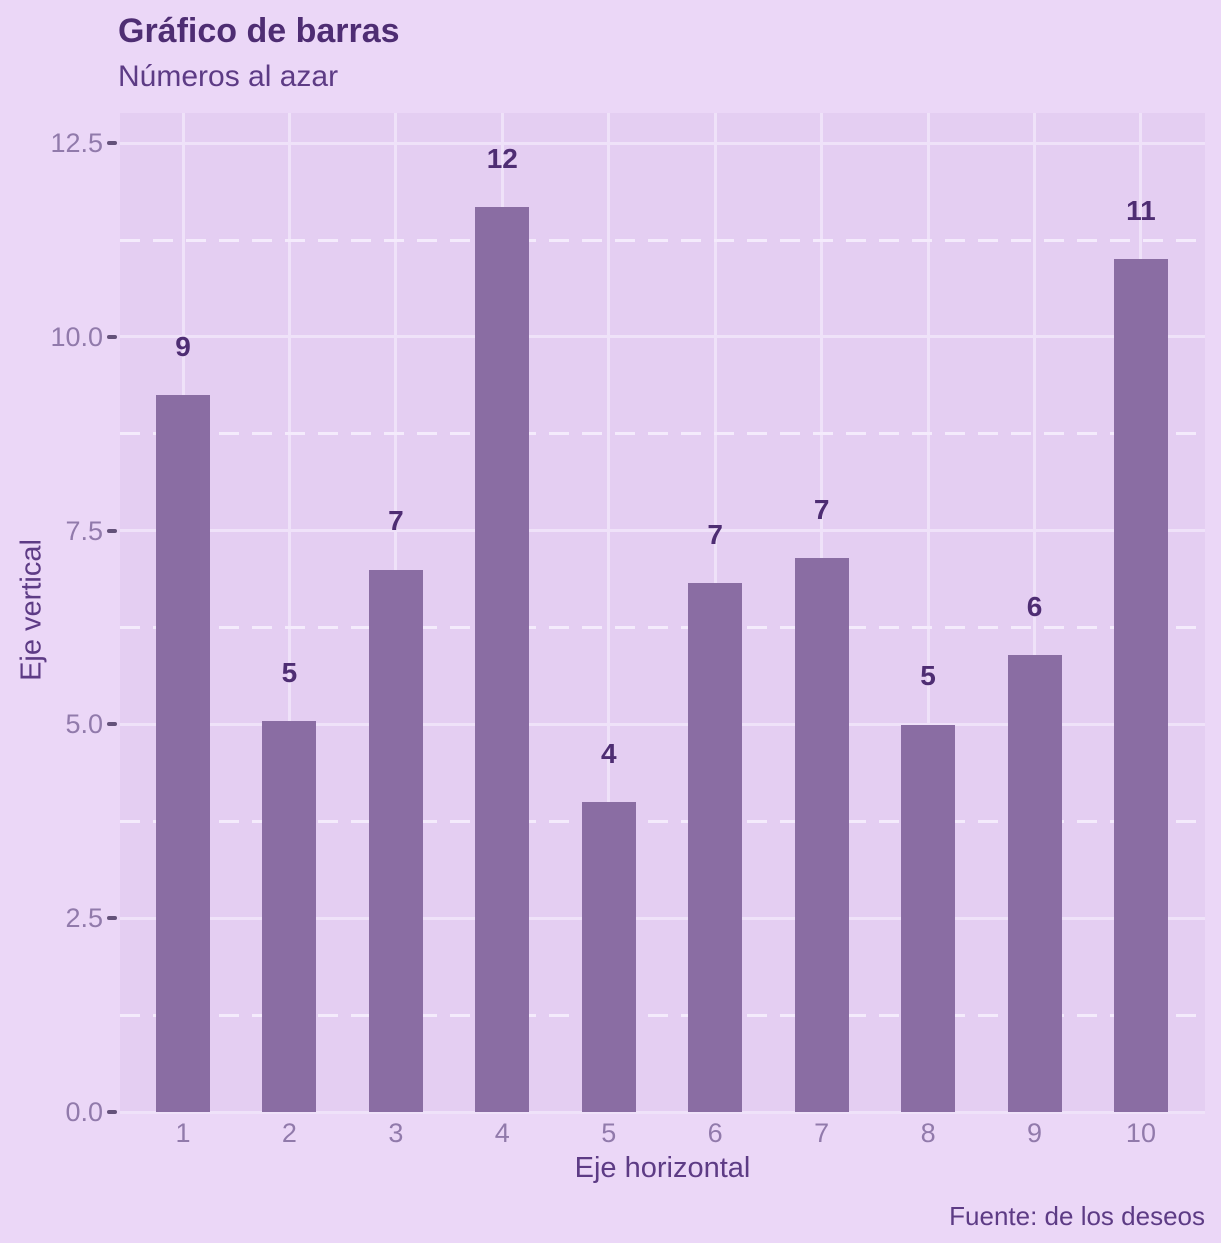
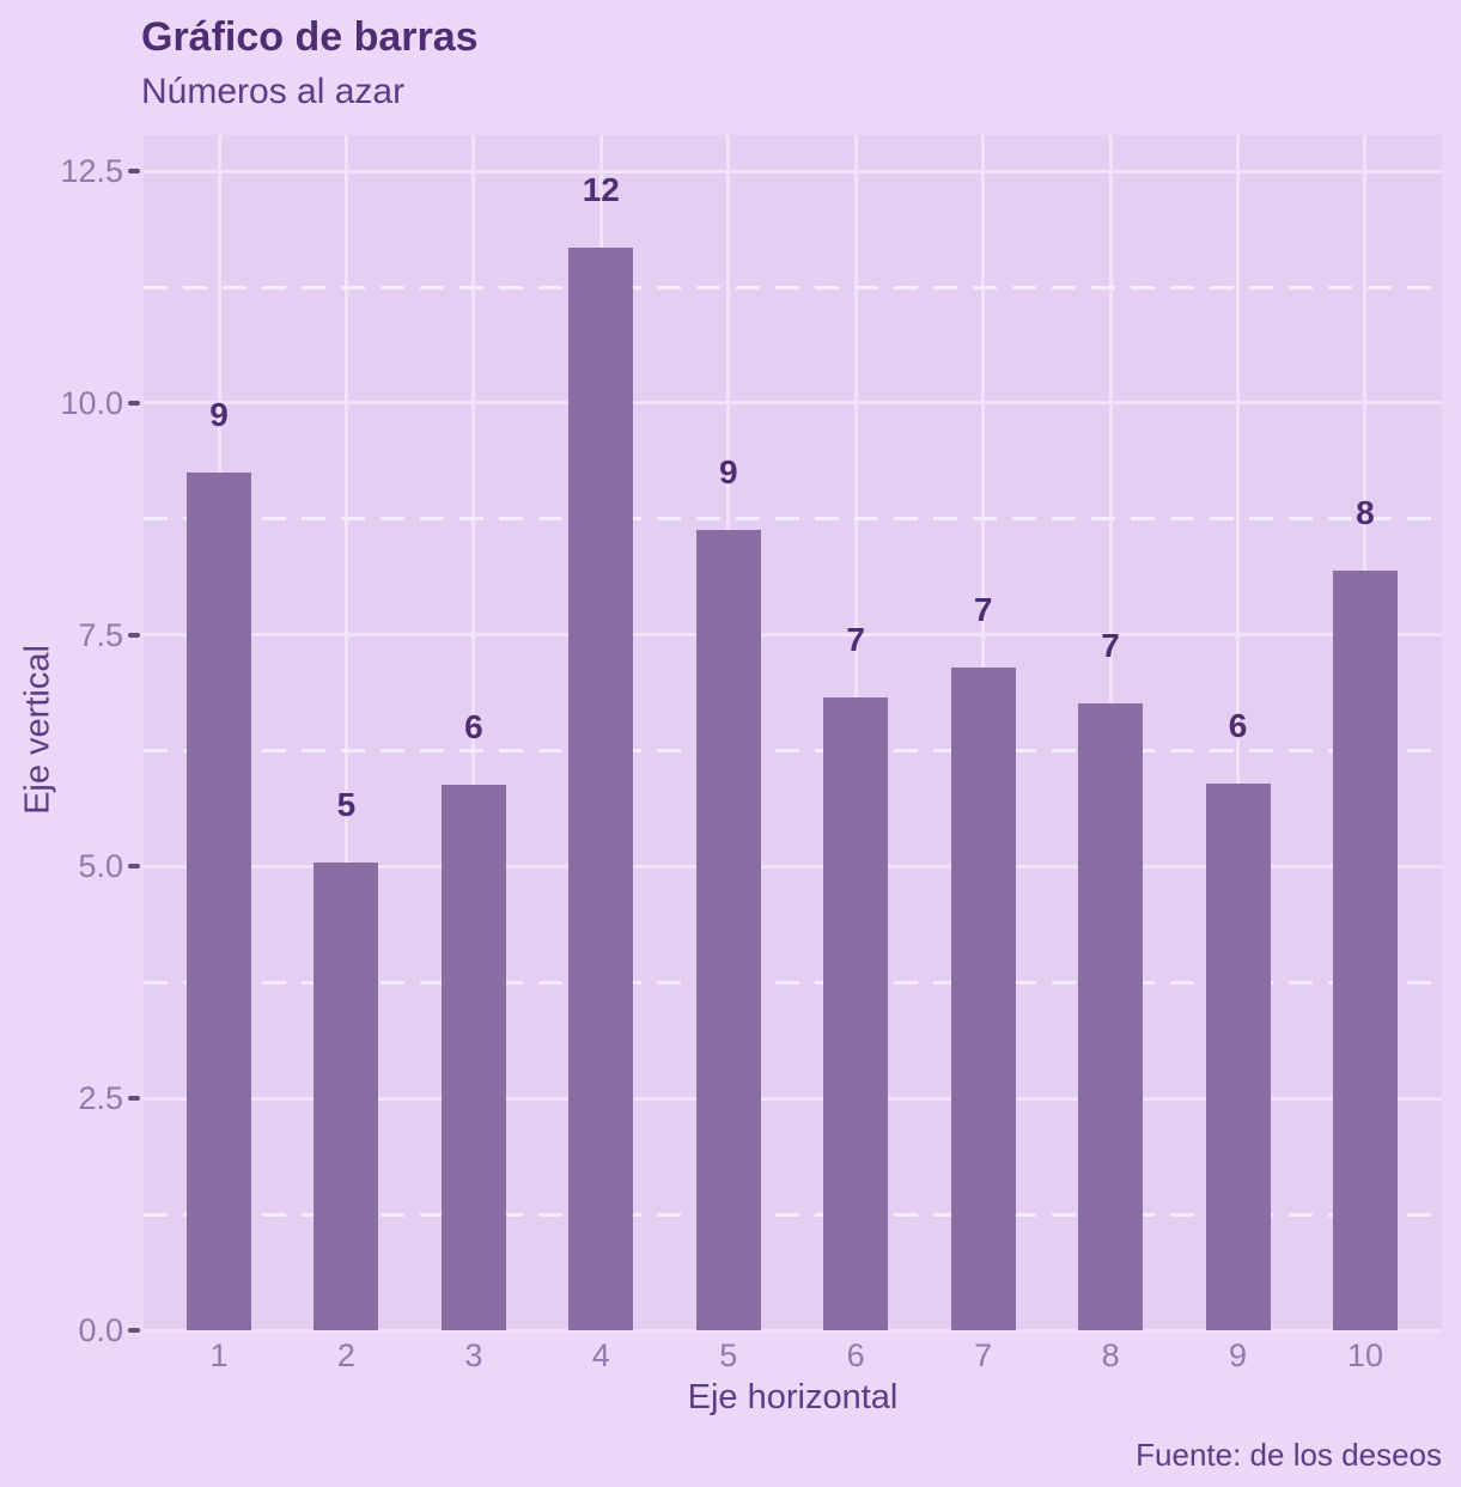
3: 7 -> 6
5: 4 -> 9
8: 5 -> 7
10: 11 -> 8
